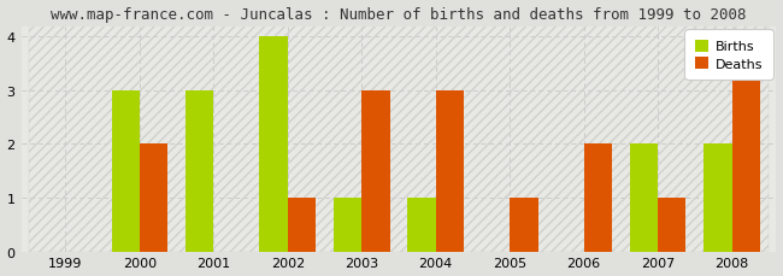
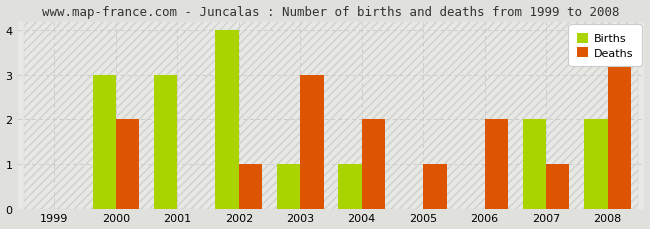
Deaths/2004: 3 -> 2
